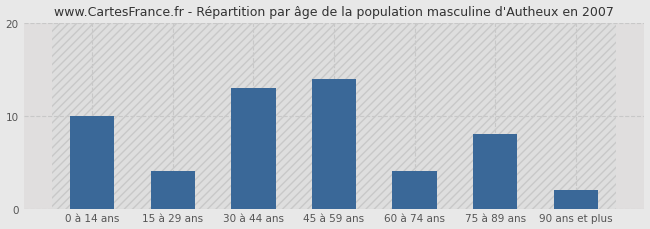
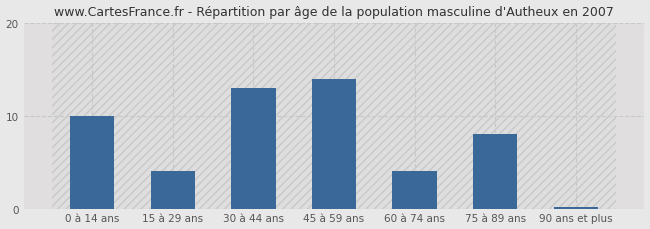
90 ans et plus: 2.0 -> 0.2
